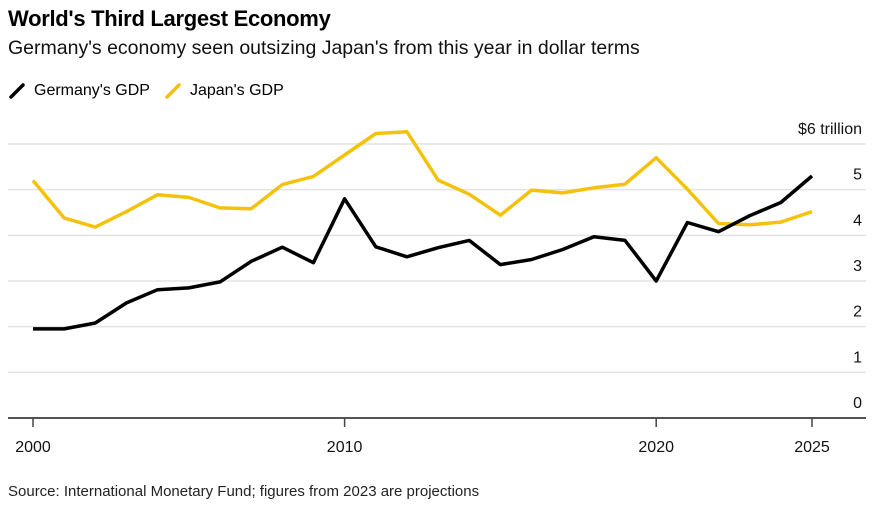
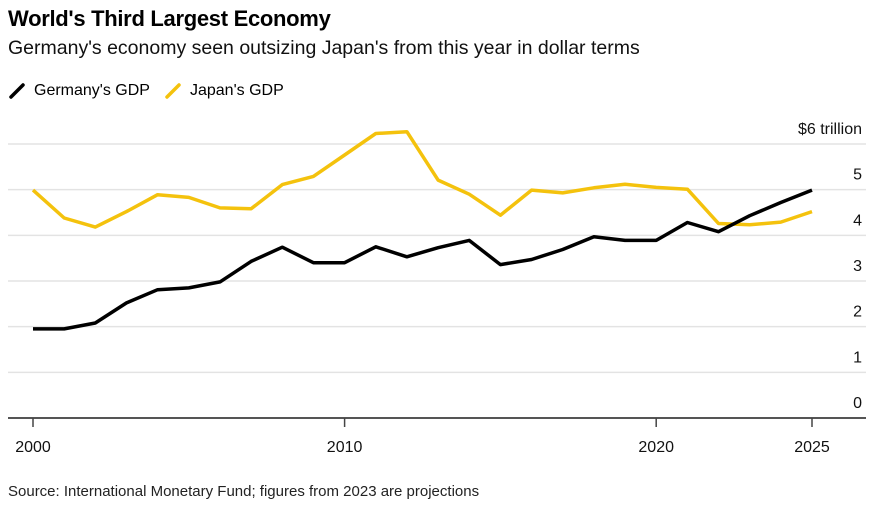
Japan's GDP/2000: 5.2 -> 5.0
Germany's GDP/2010: 4.8 -> 3.4
Germany's GDP/2020: 3.0 -> 3.9
Japan's GDP/2020: 5.7 -> 5.0
Germany's GDP/2025: 5.3 -> 5.0
